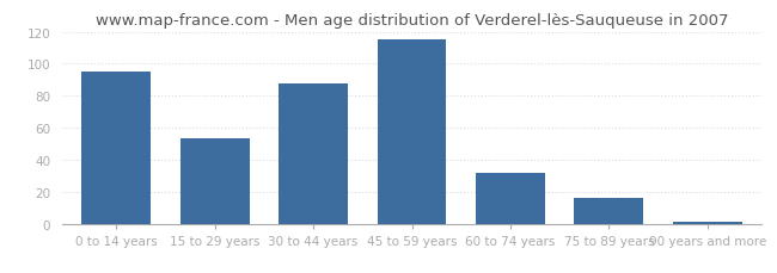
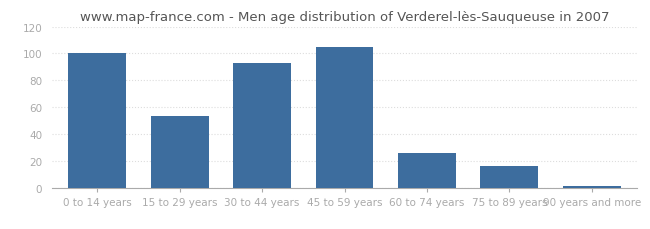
0 to 14 years: 95 -> 100
30 to 44 years: 88 -> 93
45 to 59 years: 115 -> 105
60 to 74 years: 32 -> 26
